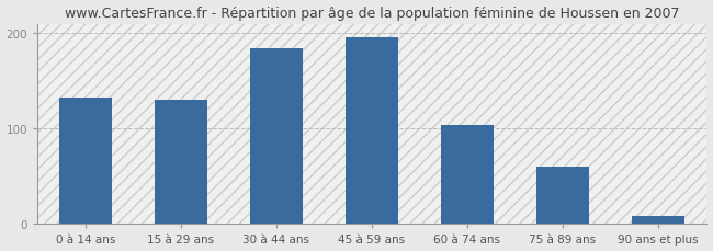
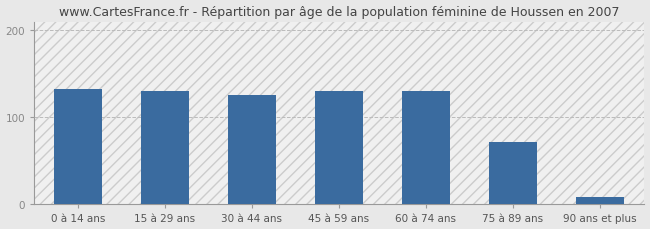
30 à 44 ans: 184 -> 126
45 à 59 ans: 196 -> 130
60 à 74 ans: 104 -> 130
75 à 89 ans: 60 -> 72
